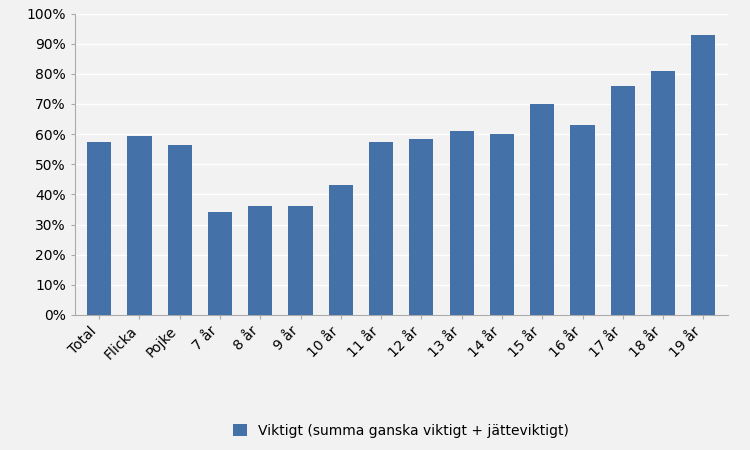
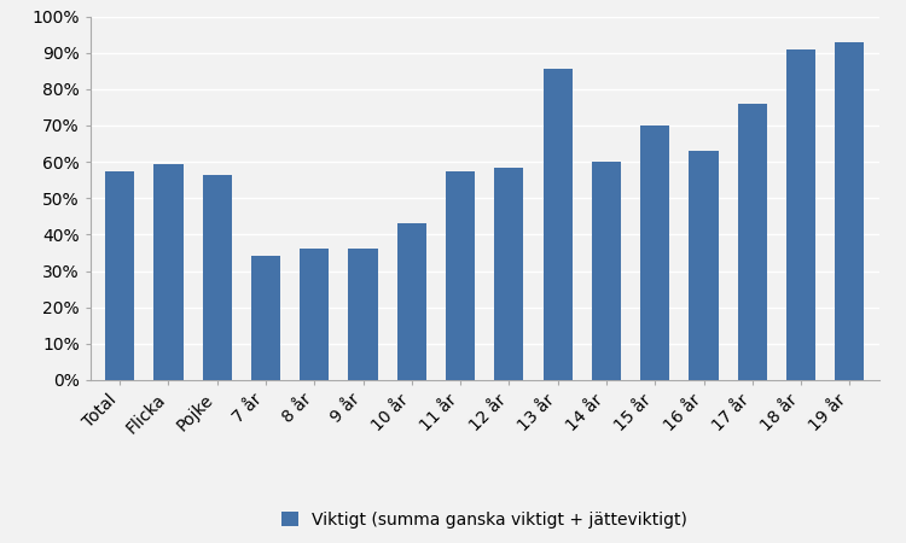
13 år: 61.0% -> 85.5%
18 år: 81.0% -> 91.0%
